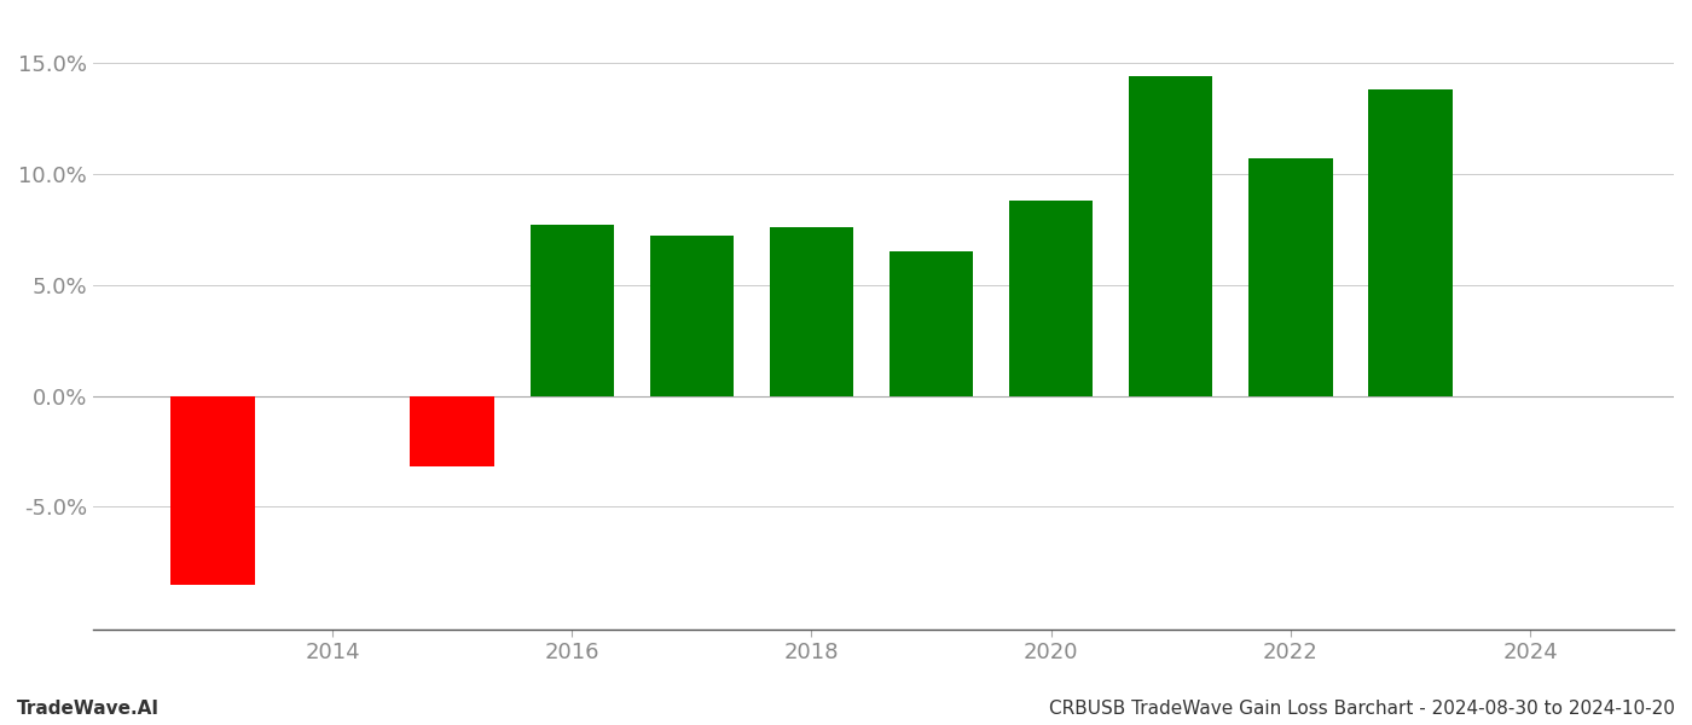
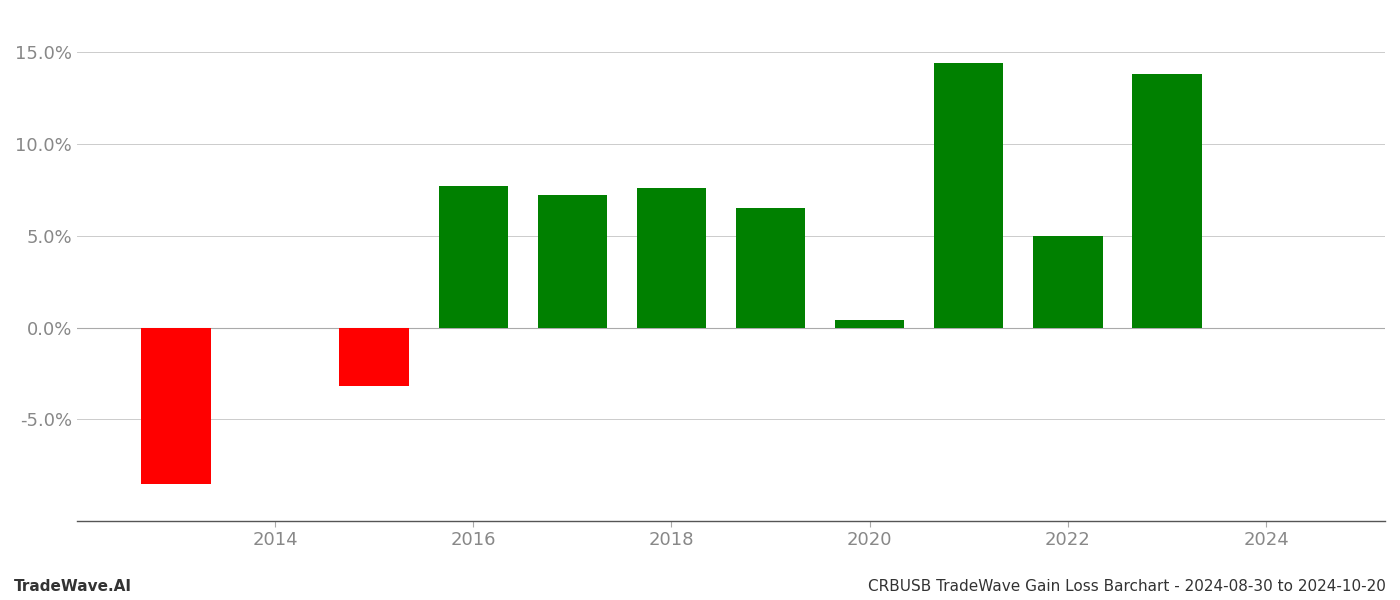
2020: 8.8% -> 0.4%
2022: 10.7% -> 5.0%
